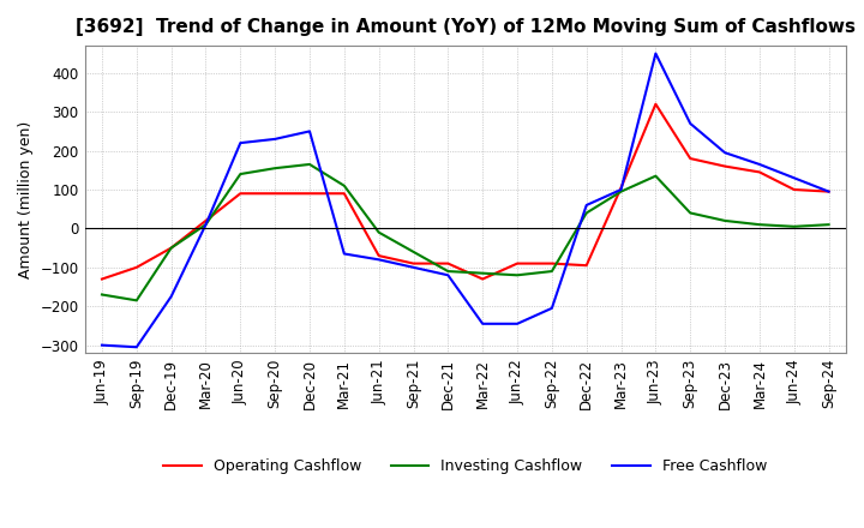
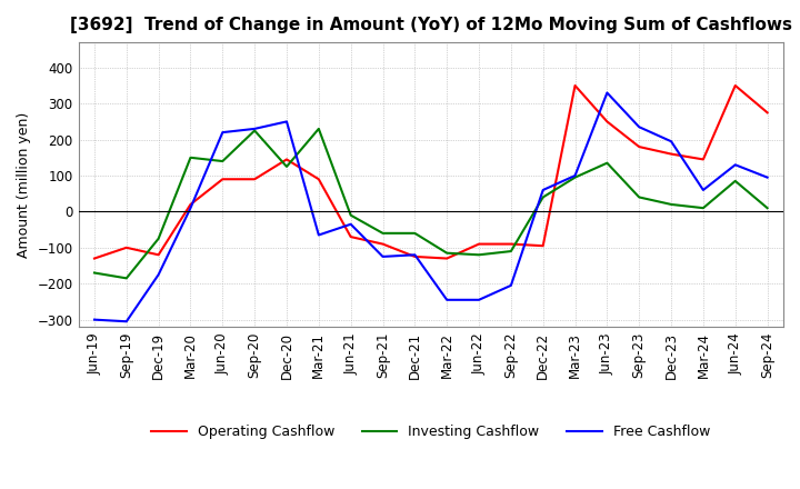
Operating Cashflow/Dec-19: -50 -> -120
Investing Cashflow/Dec-19: -50 -> -75
Investing Cashflow/Mar-20: 10 -> 150
Investing Cashflow/Sep-20: 155 -> 225
Operating Cashflow/Dec-20: 90 -> 145
Investing Cashflow/Dec-20: 165 -> 125
Investing Cashflow/Mar-21: 110 -> 230
Free Cashflow/Jun-21: -80 -> -35
Free Cashflow/Sep-21: -100 -> -125
Operating Cashflow/Dec-21: -90 -> -125
Investing Cashflow/Dec-21: -110 -> -60
Operating Cashflow/Mar-23: 105 -> 350
Operating Cashflow/Jun-23: 320 -> 250
Free Cashflow/Jun-23: 450 -> 330
Free Cashflow/Sep-23: 270 -> 235
Free Cashflow/Mar-24: 165 -> 60
Operating Cashflow/Jun-24: 100 -> 350
Investing Cashflow/Jun-24: 5 -> 85
Operating Cashflow/Sep-24: 95 -> 275
